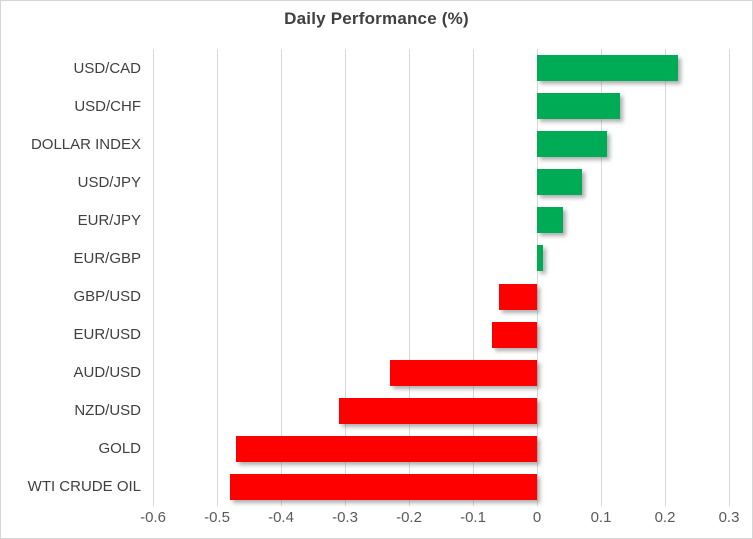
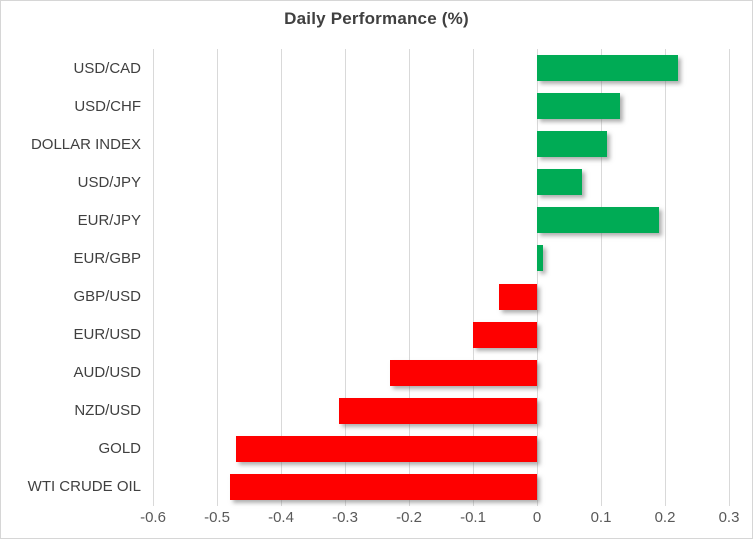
EUR/JPY: 0.04 -> 0.19
EUR/USD: -0.07 -> -0.10
